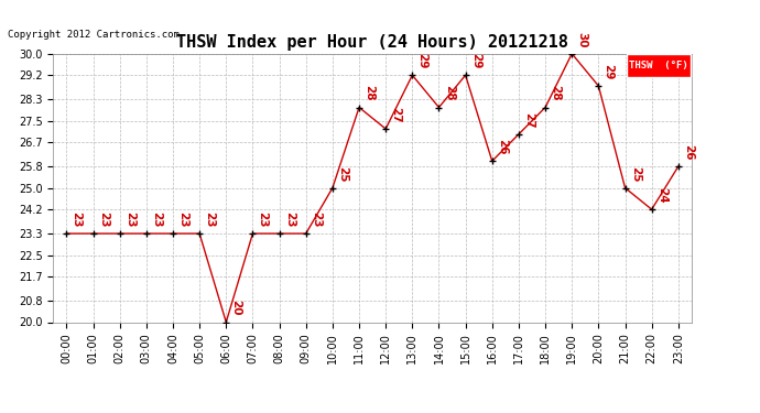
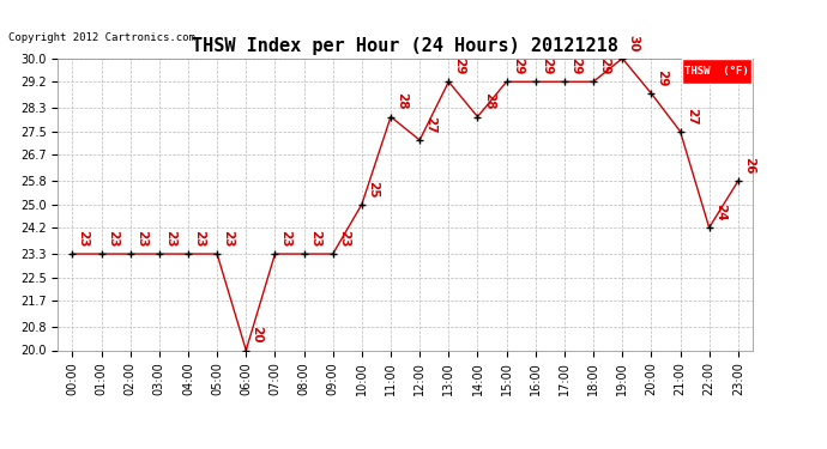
16:00: 26 -> 29
17:00: 27 -> 29
18:00: 28 -> 29
21:00: 25 -> 27
